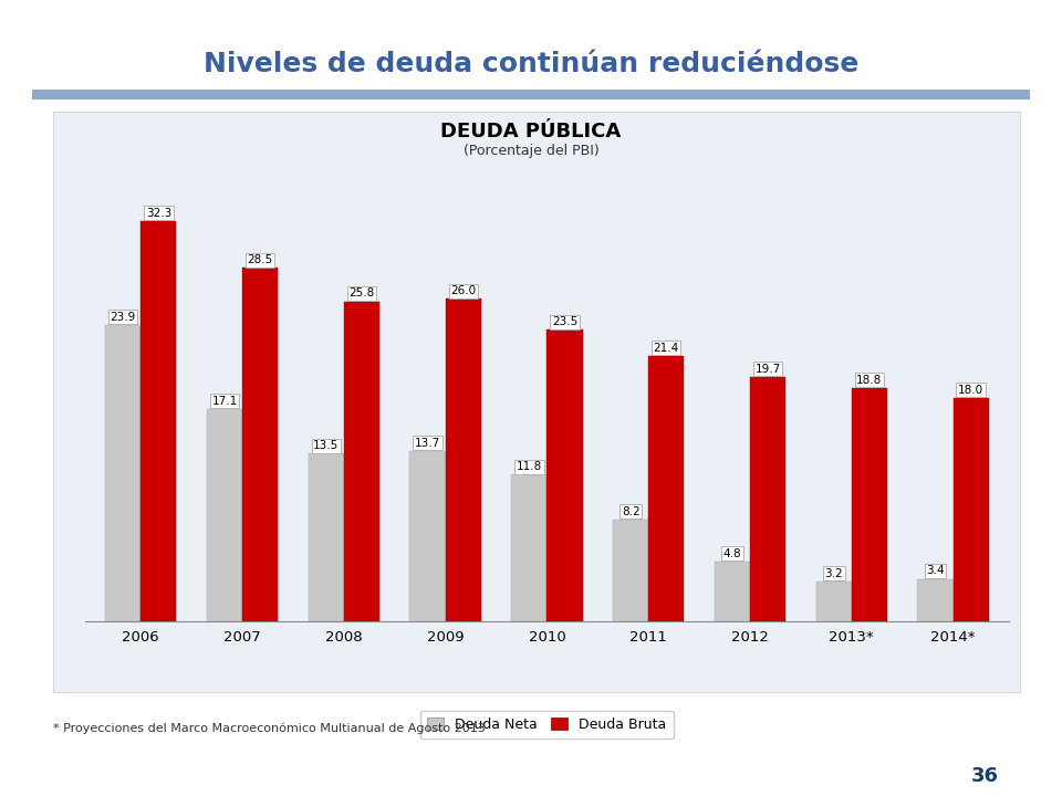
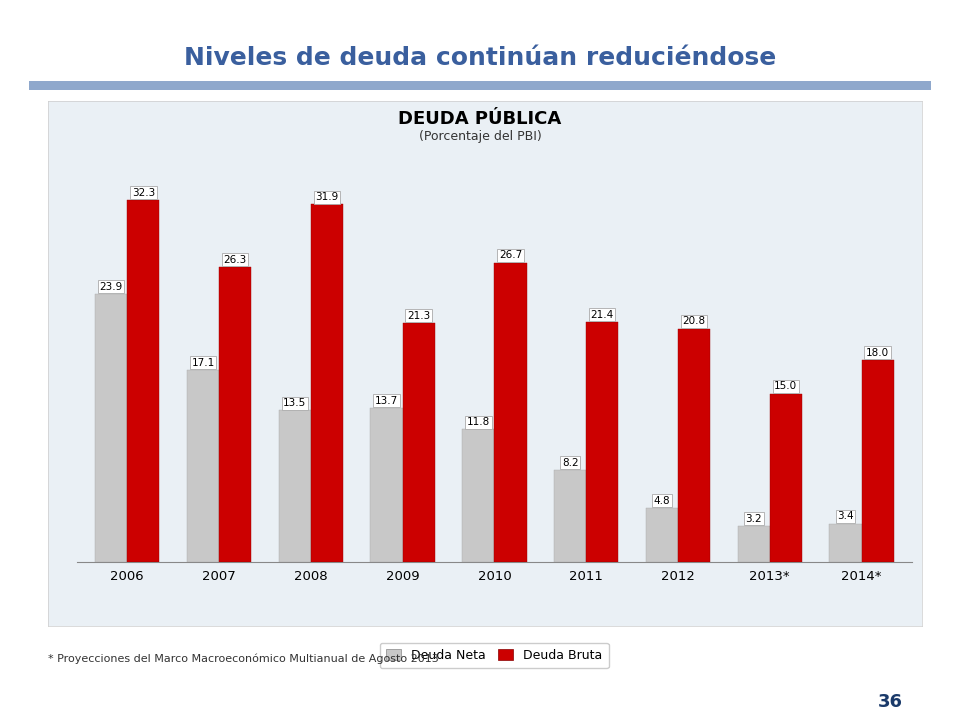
Deuda Bruta/2007: 28.5 -> 26.3
Deuda Bruta/2008: 25.8 -> 31.9
Deuda Bruta/2009: 26.0 -> 21.3
Deuda Bruta/2010: 23.5 -> 26.7
Deuda Bruta/2012: 19.7 -> 20.8
Deuda Bruta/2013*: 18.8 -> 15.0
